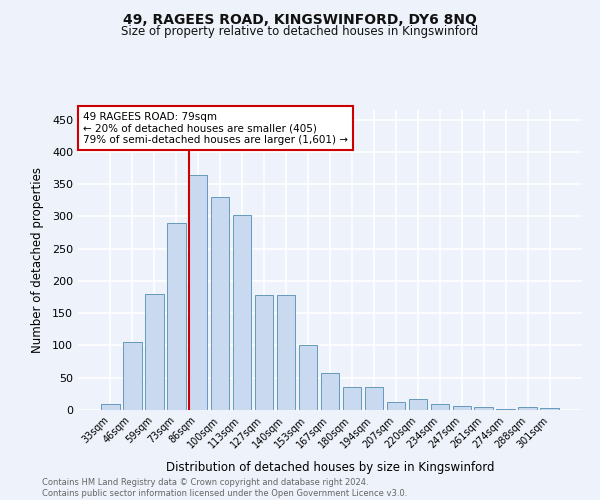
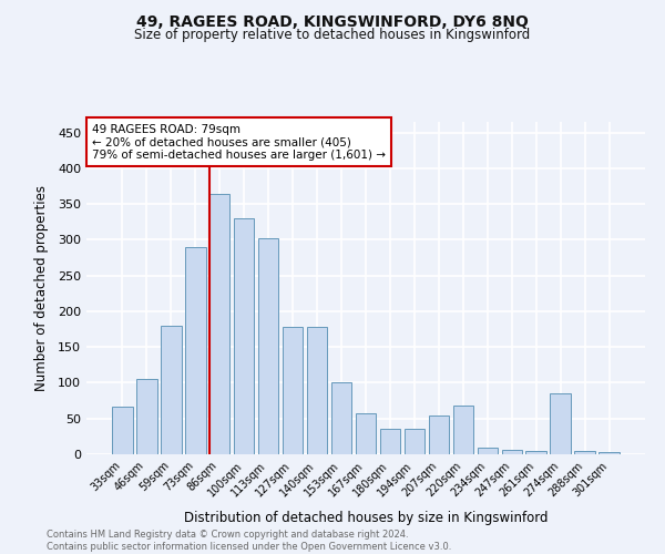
33sqm: 10 -> 66
207sqm: 12 -> 54
220sqm: 17 -> 68
274sqm: 1 -> 86
